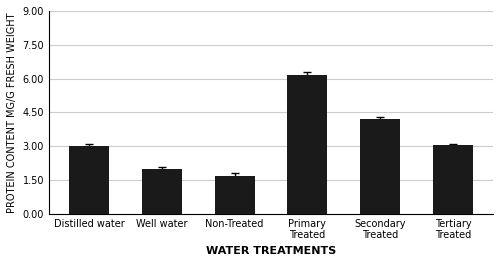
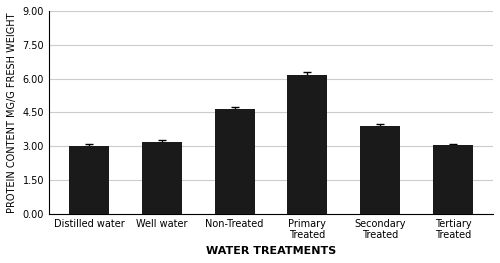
Well water: 2.00 -> 3.20
Non-Treated: 1.70 -> 4.65
Secondary Treated: 4.20 -> 3.90
